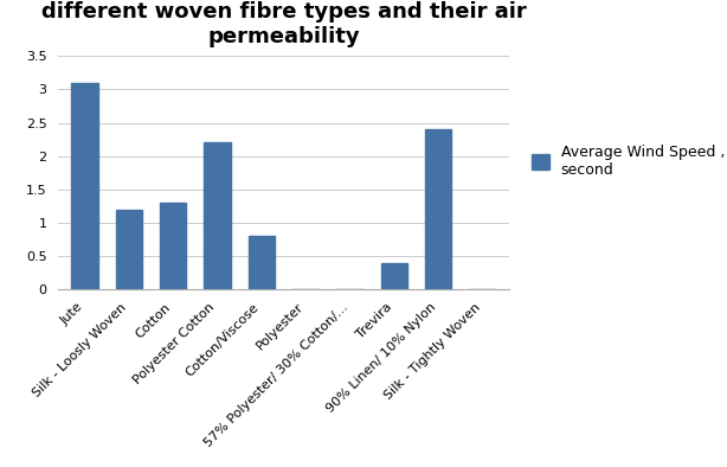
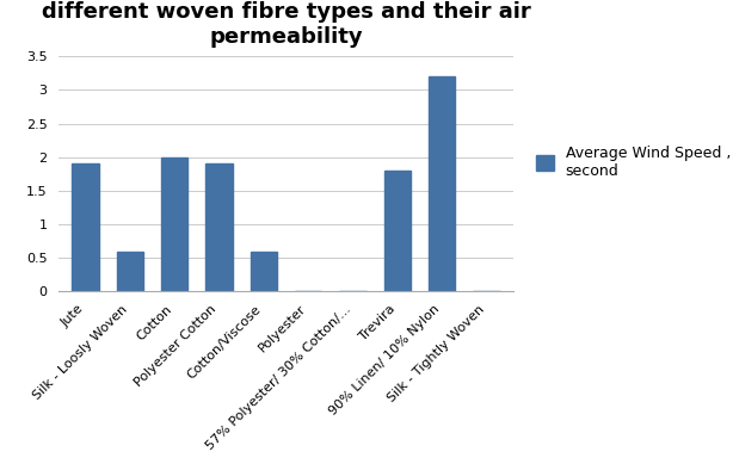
Jute: 3.1 -> 1.9
Silk - Loosly Woven: 1.2 -> 0.6
Cotton: 1.3 -> 2.0
Polyester Cotton: 2.2 -> 1.9
Cotton/Viscose: 0.8 -> 0.6
Trevira: 0.4 -> 1.8
90% Linen/ 10% Nylon: 2.4 -> 3.2
